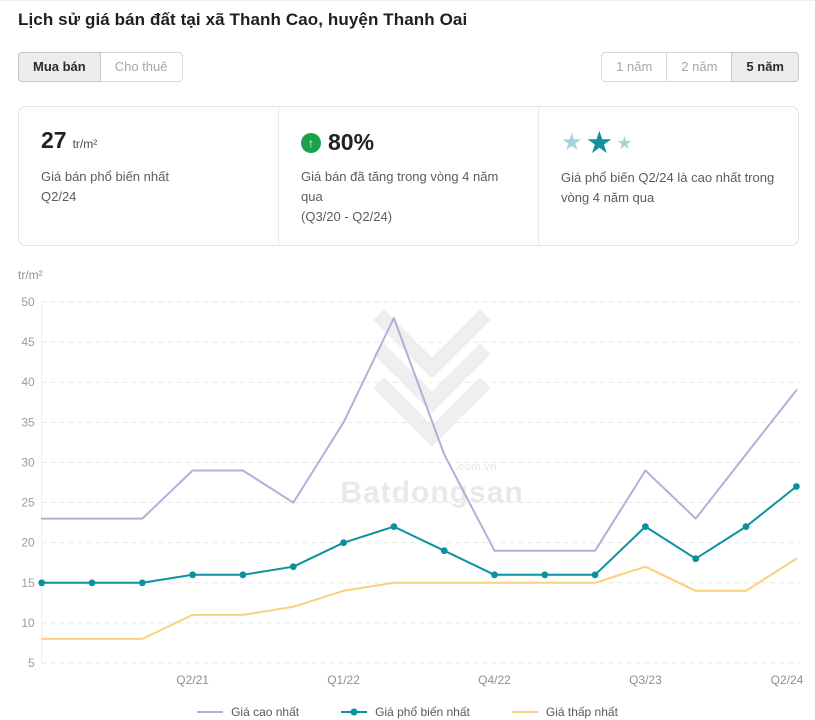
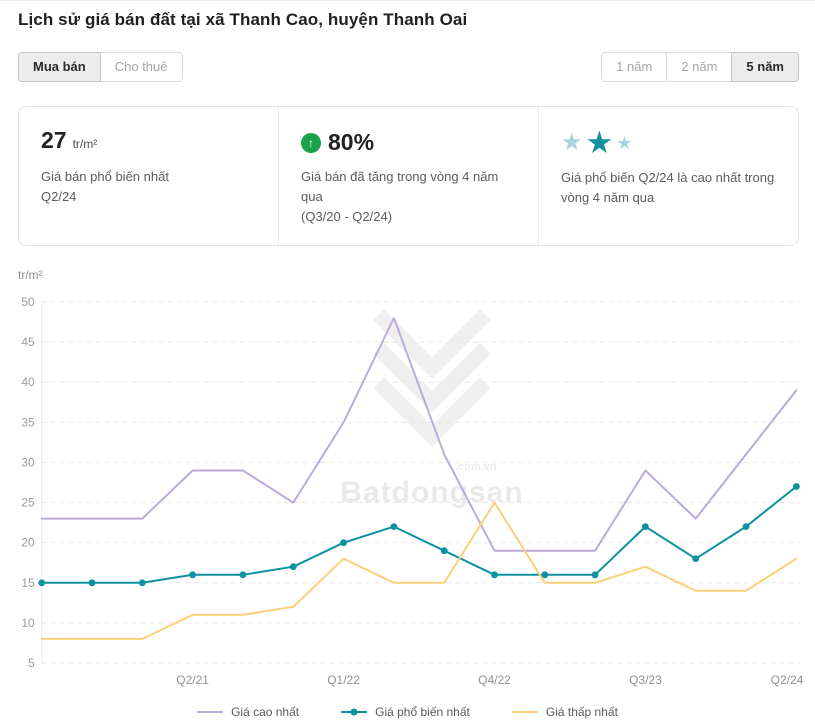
Giá thấp nhất/Q1/22: 14 -> 18
Giá thấp nhất/Q4/22: 15 -> 25
